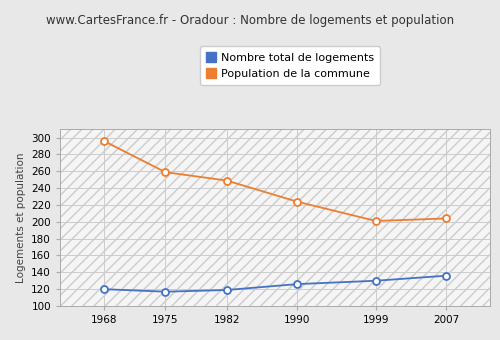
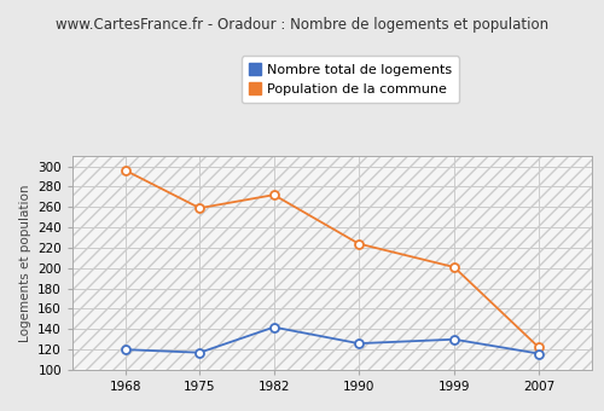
Nombre total de logements/1982: 119 -> 142
Population de la commune/1982: 249 -> 272
Nombre total de logements/2007: 136 -> 116
Population de la commune/2007: 204 -> 122
